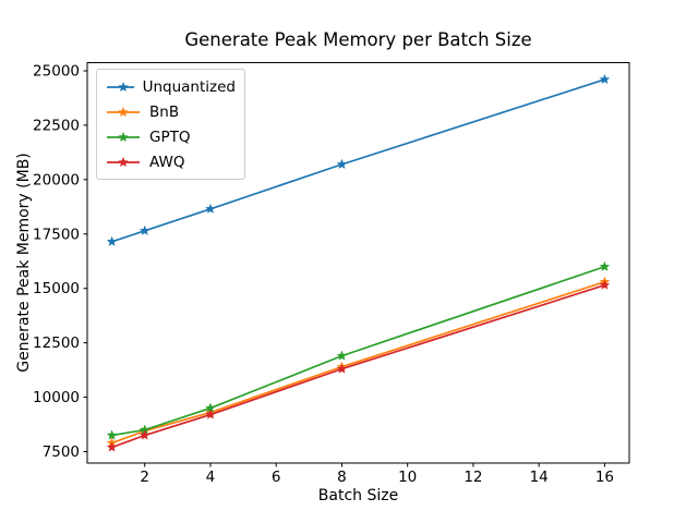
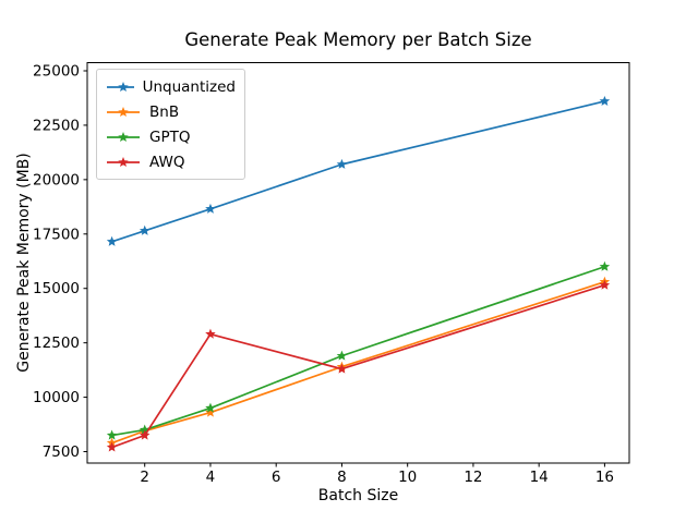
AWQ/4: 9200 -> 12900
Unquantized/16: 24600 -> 23600
